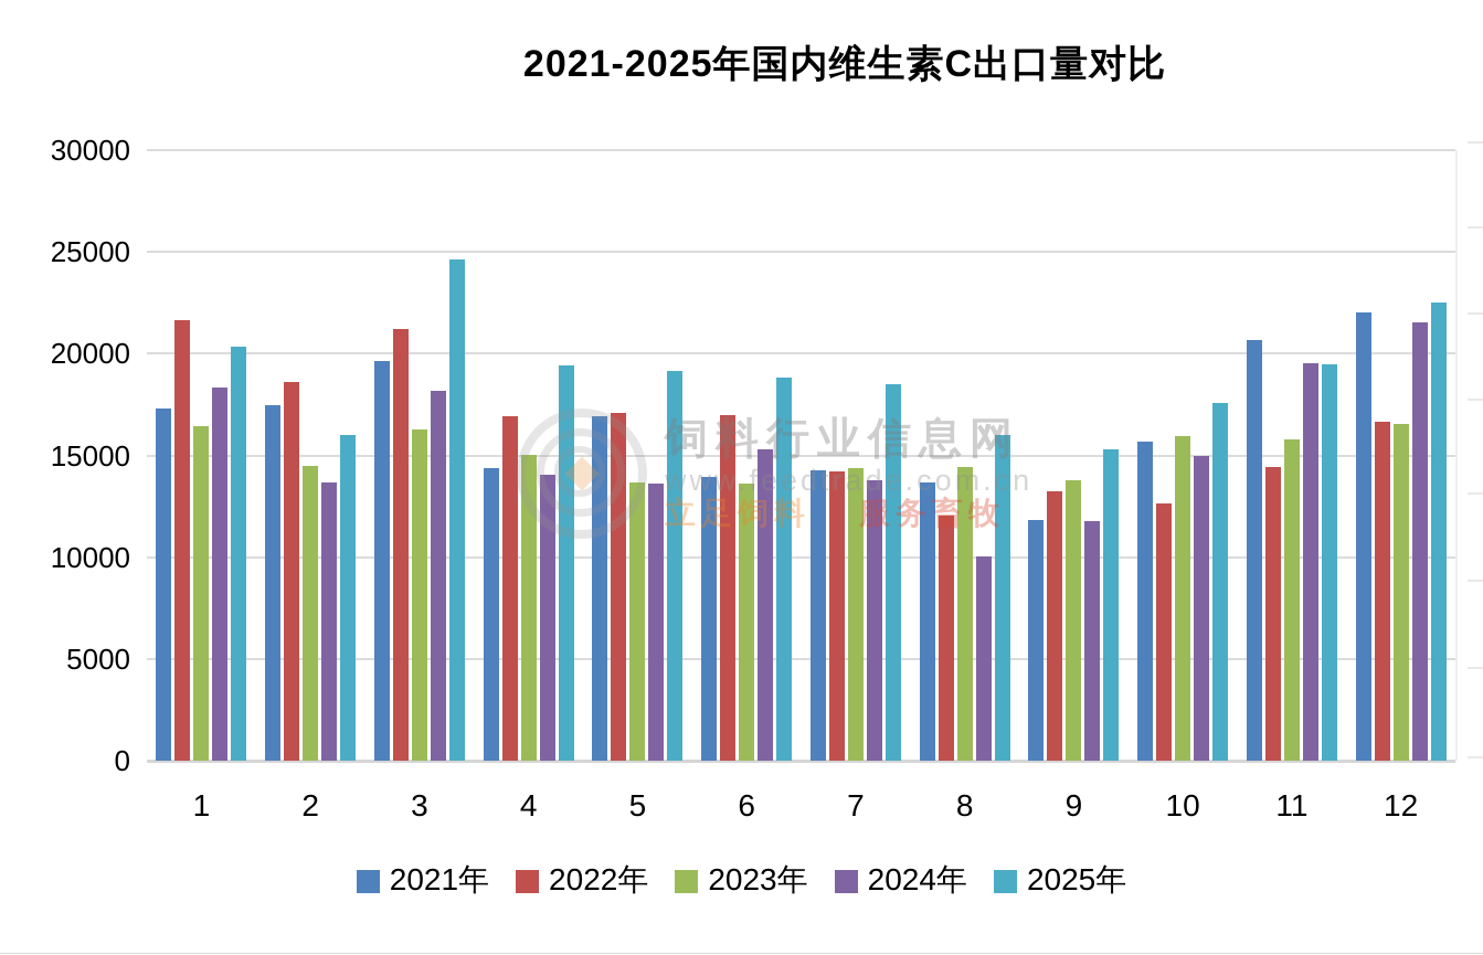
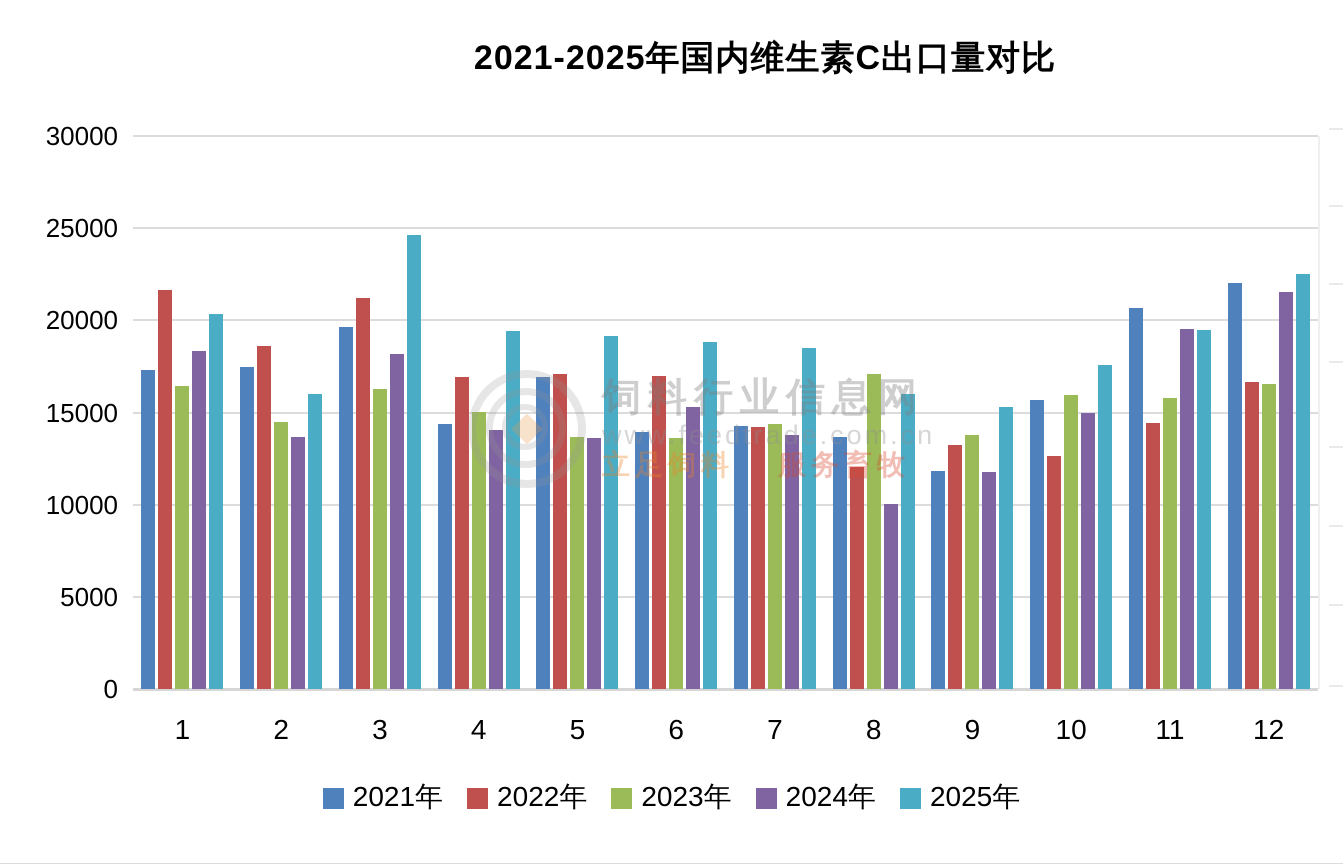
2023年/8: 14400 -> 17100
